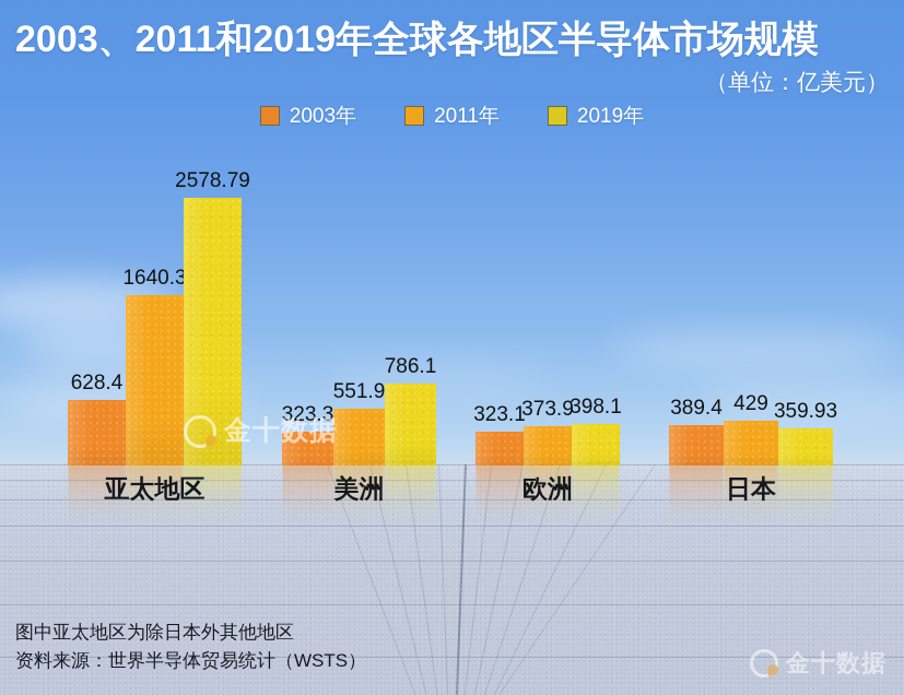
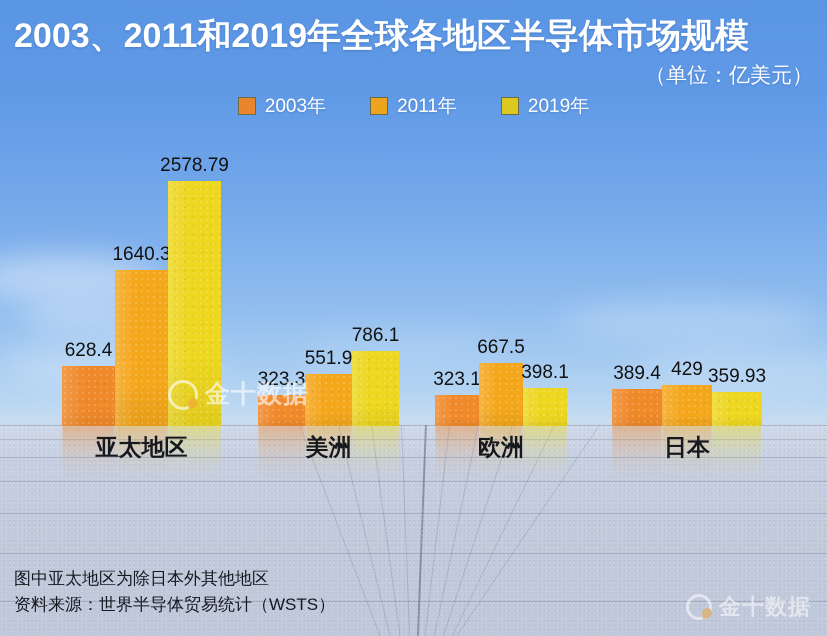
2011年/欧洲: 373.9 -> 667.5
